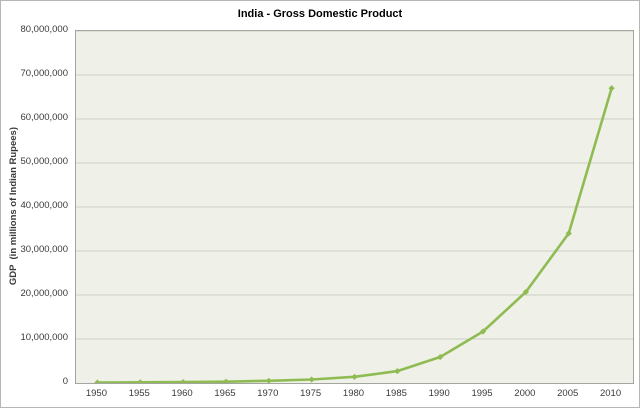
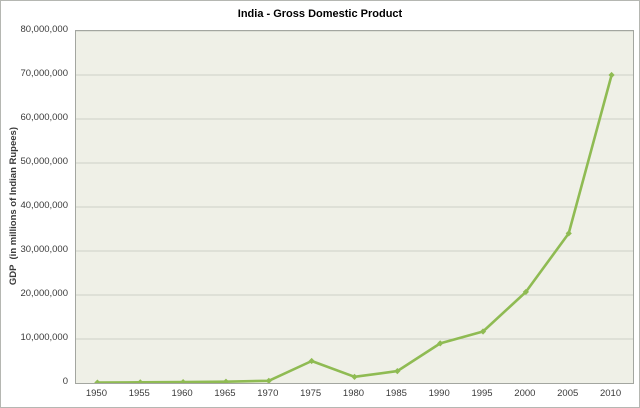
1975: 1000000 -> 5000000
1990: 6000000 -> 9000000
2010: 67000000 -> 70000000
